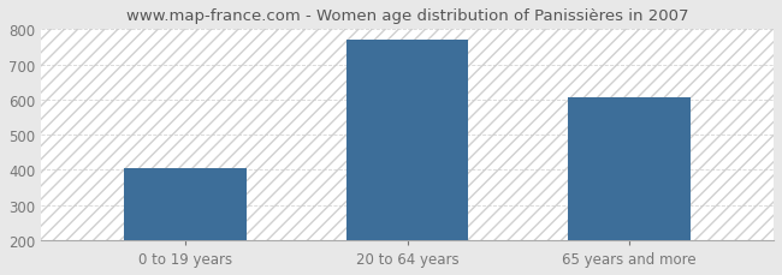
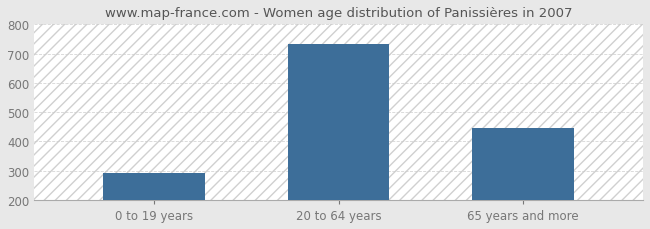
0 to 19 years: 405 -> 291
20 to 64 years: 770 -> 733
65 years and more: 605 -> 447
